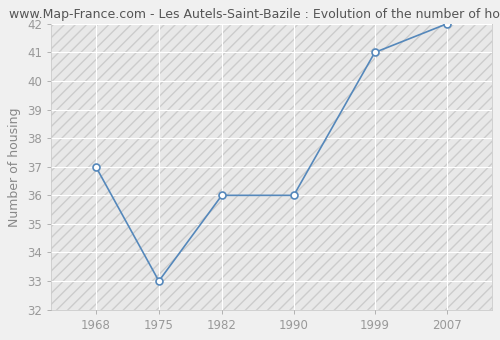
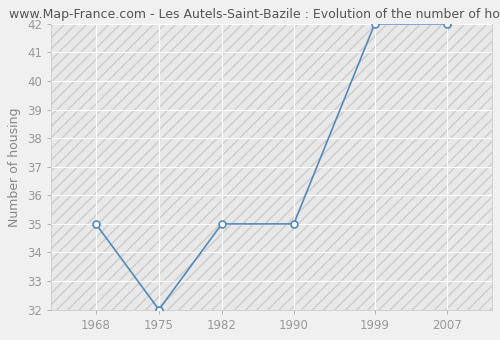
1968: 37 -> 35
1975: 33 -> 32
1982: 36 -> 35
1990: 36 -> 35
1999: 41 -> 42
